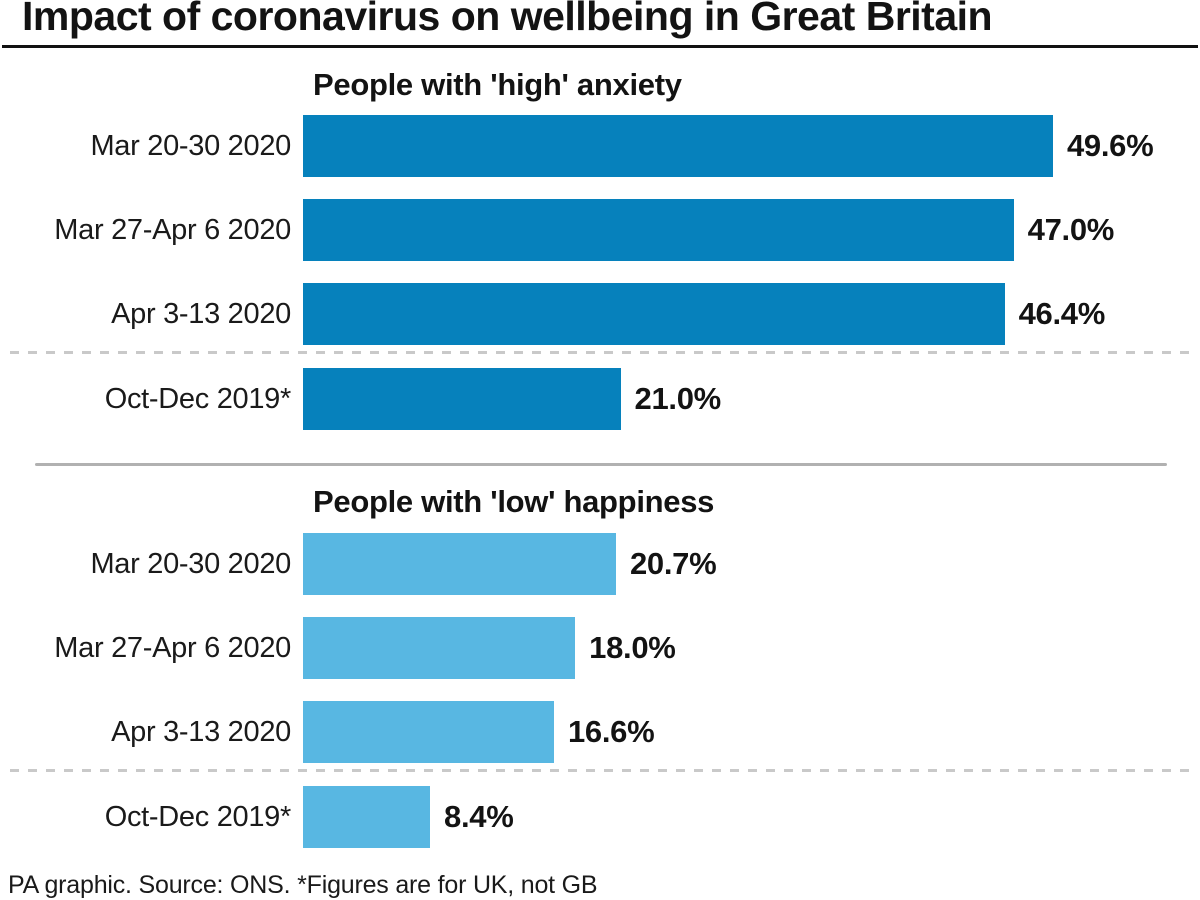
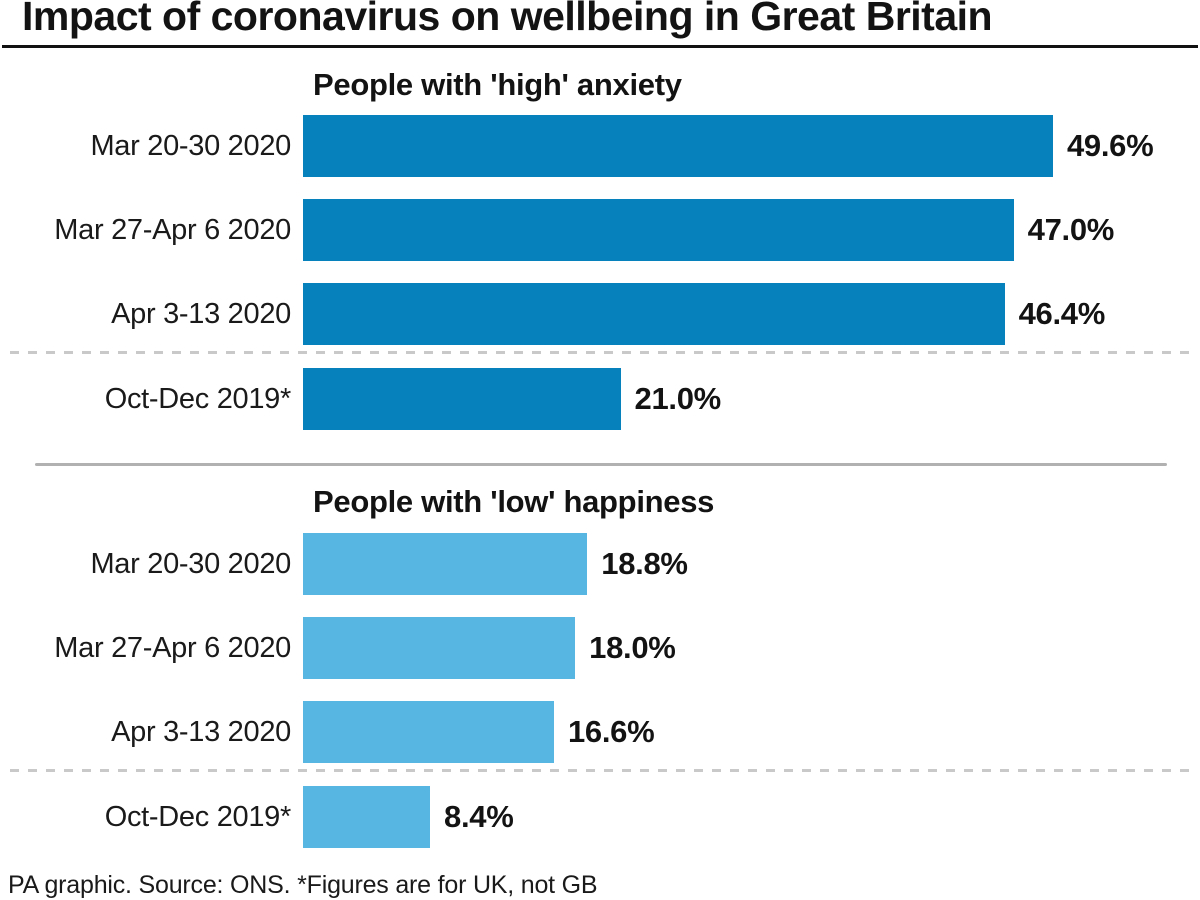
People with 'low' happiness/Mar 20-30 2020: 20.7% -> 18.8%
